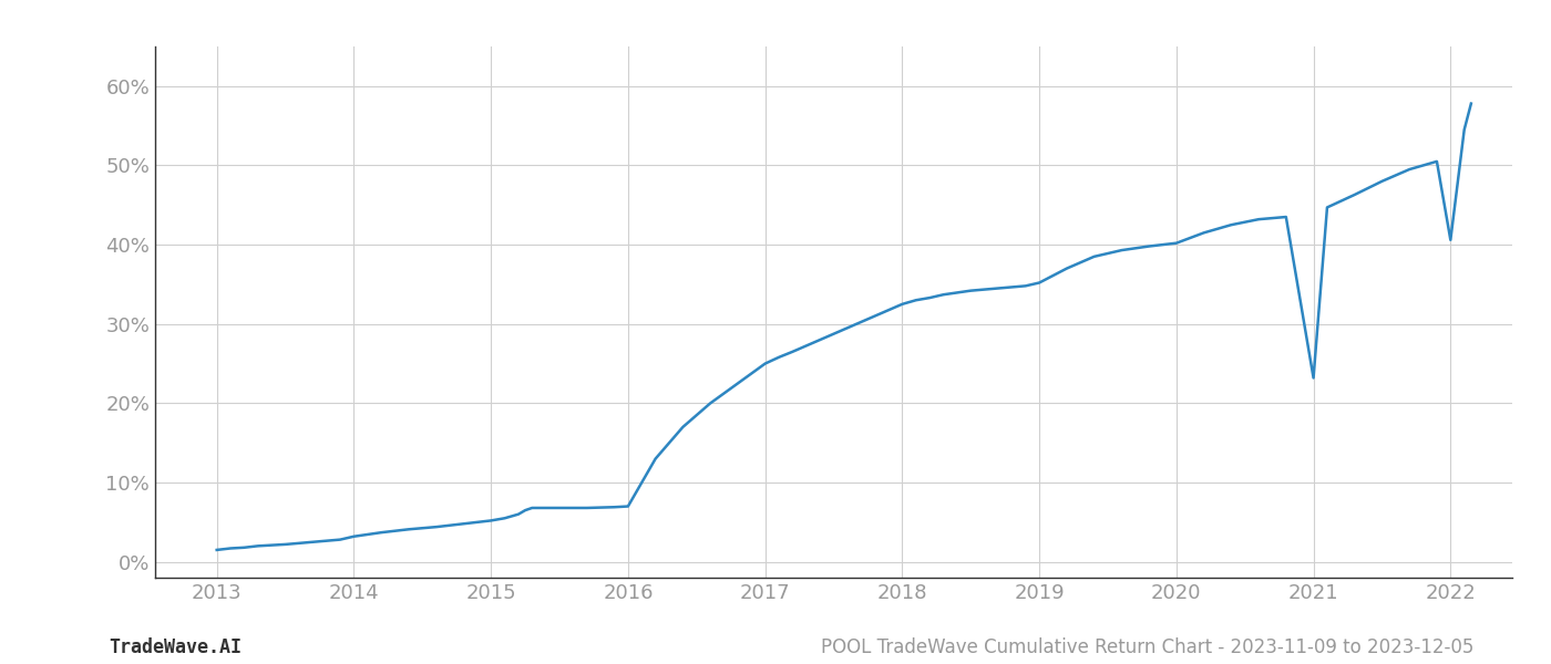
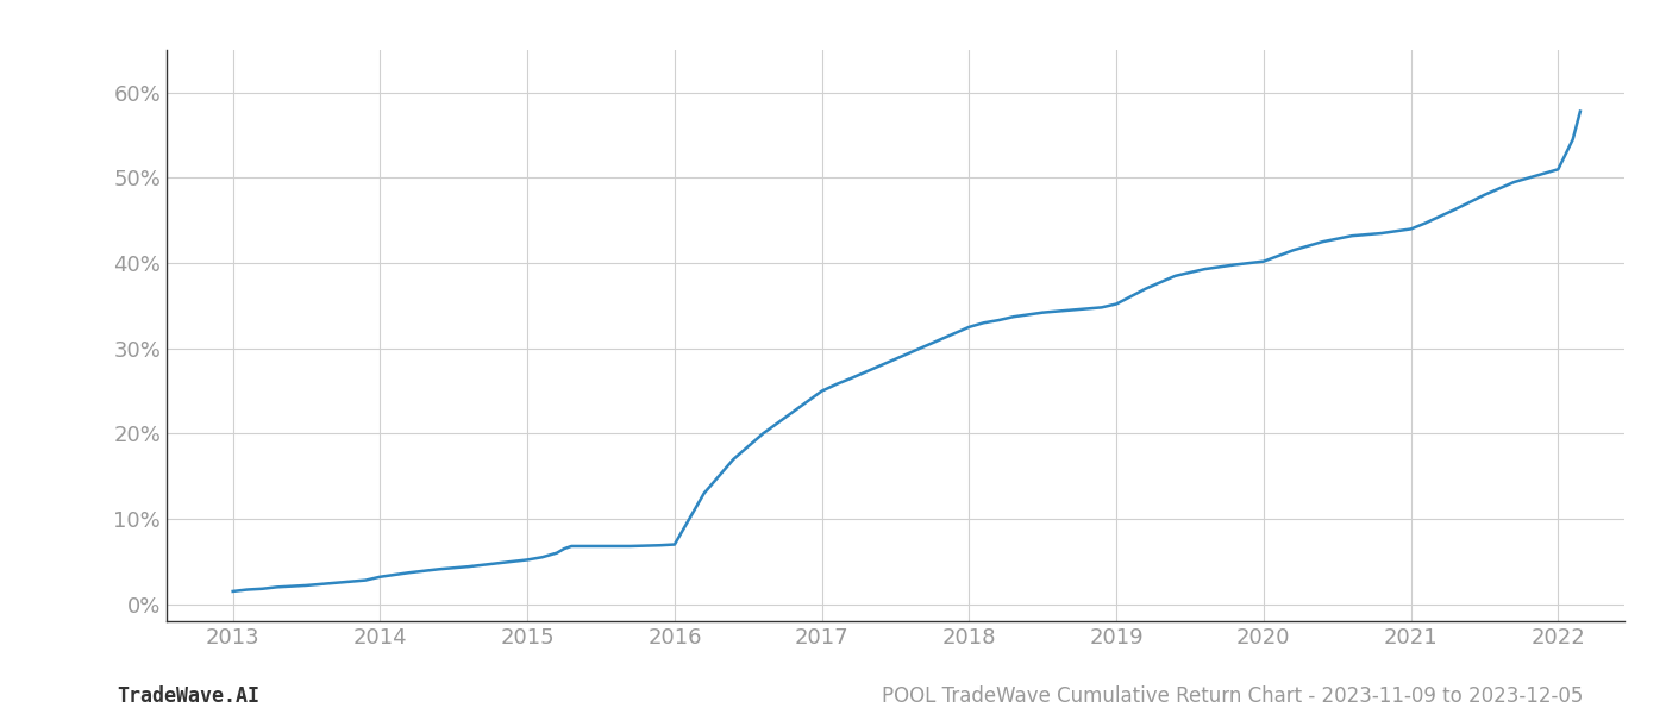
2021: 23.2% -> 44.0%
2022: 40.6% -> 51.0%
